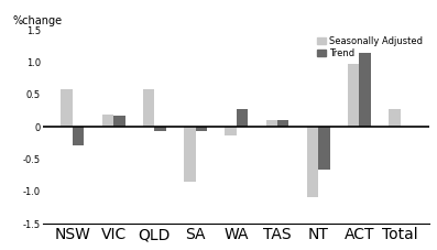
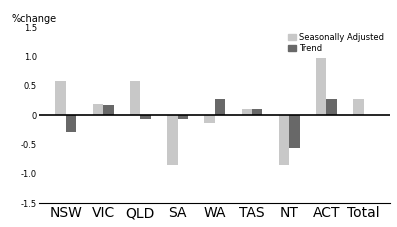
Seasonally Adjusted/NT: -1.08 -> -0.85
Trend/NT: -0.66 -> -0.55
Trend/ACT: 1.14 -> 0.28
